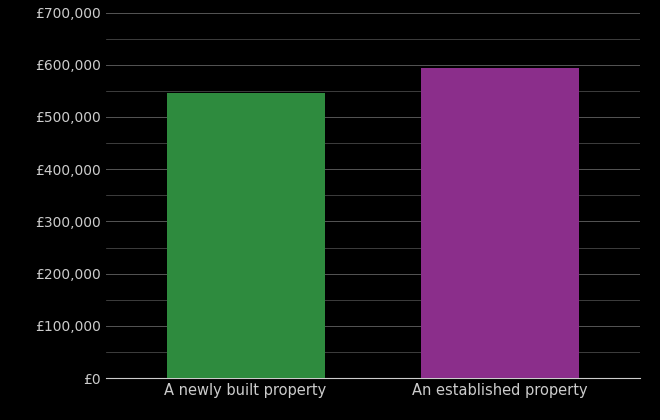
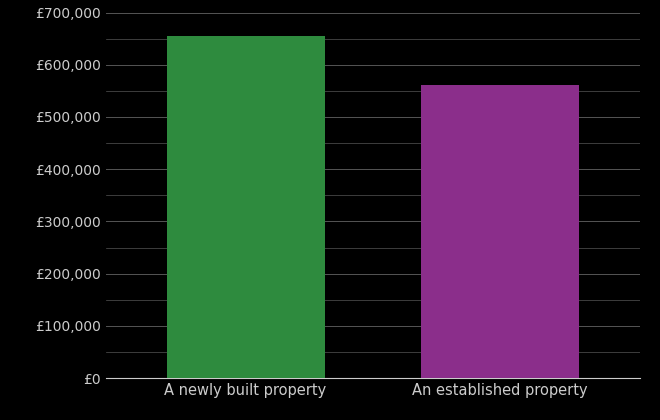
A newly built property: £546,000 -> £655,000
An established property: £594,000 -> £562,000
